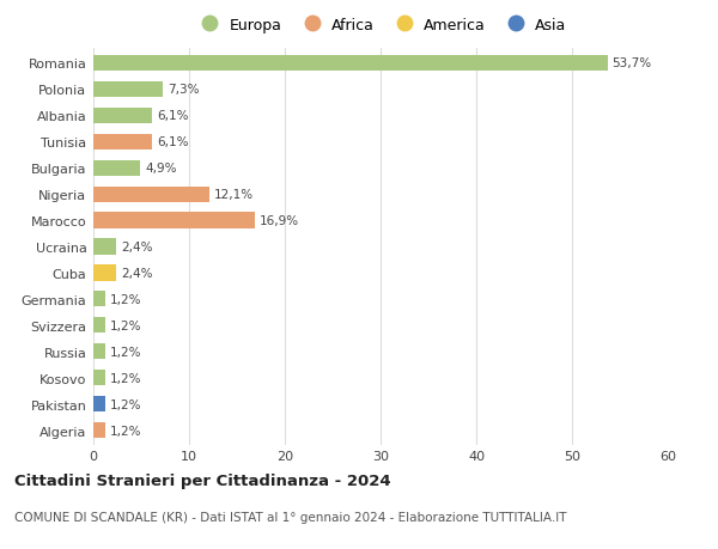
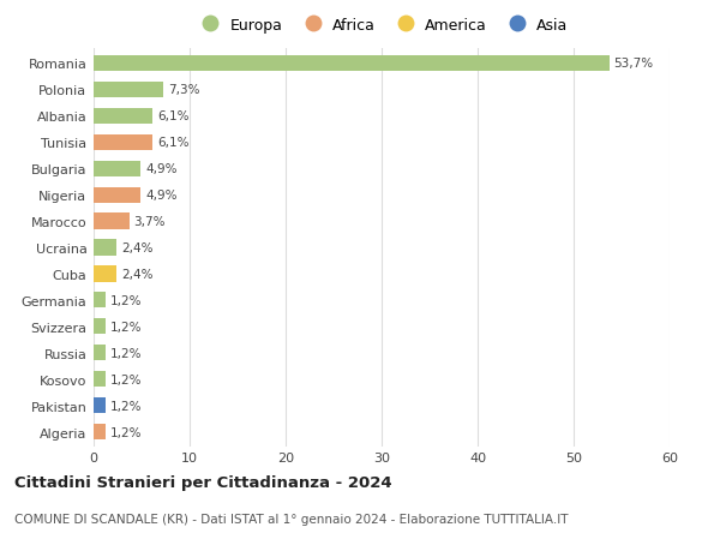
Nigeria: 12,1% -> 4,9%
Marocco: 16,9% -> 3,7%
